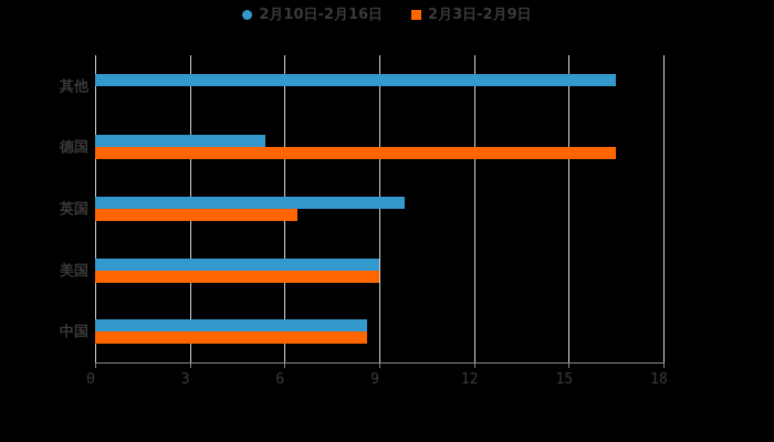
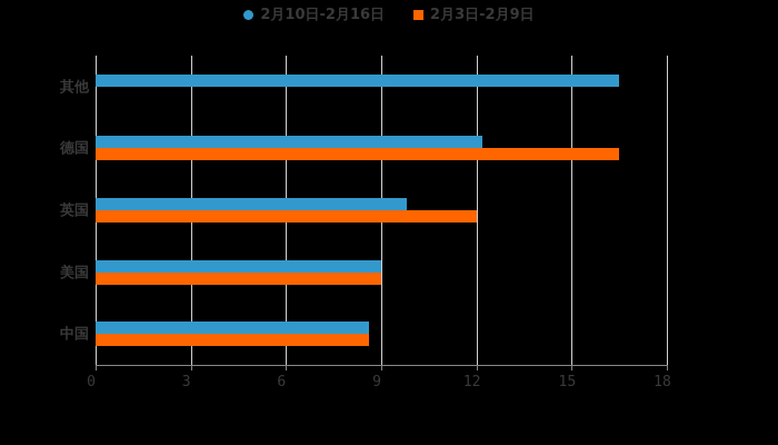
2月10日-2月16日/德国: 5.4 -> 12.2
2月3日-2月9日/英国: 6.4 -> 12.0
